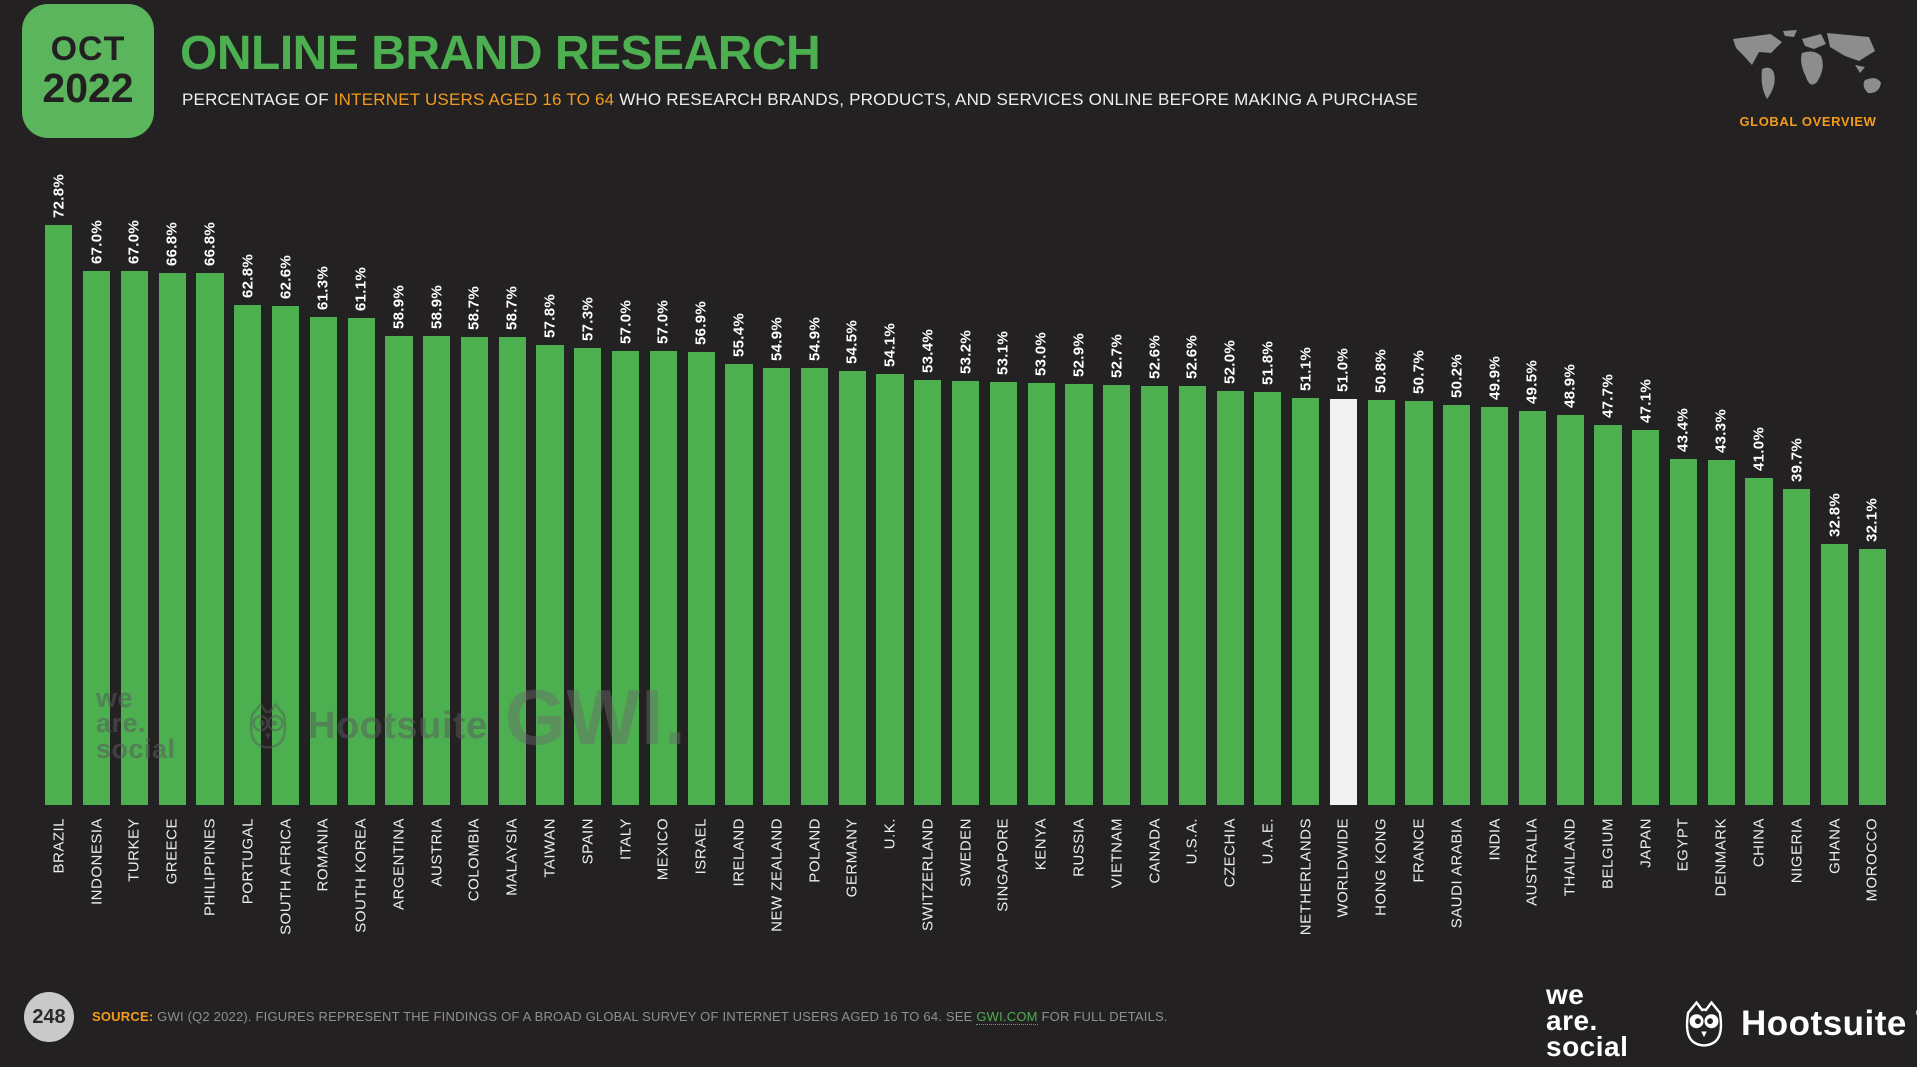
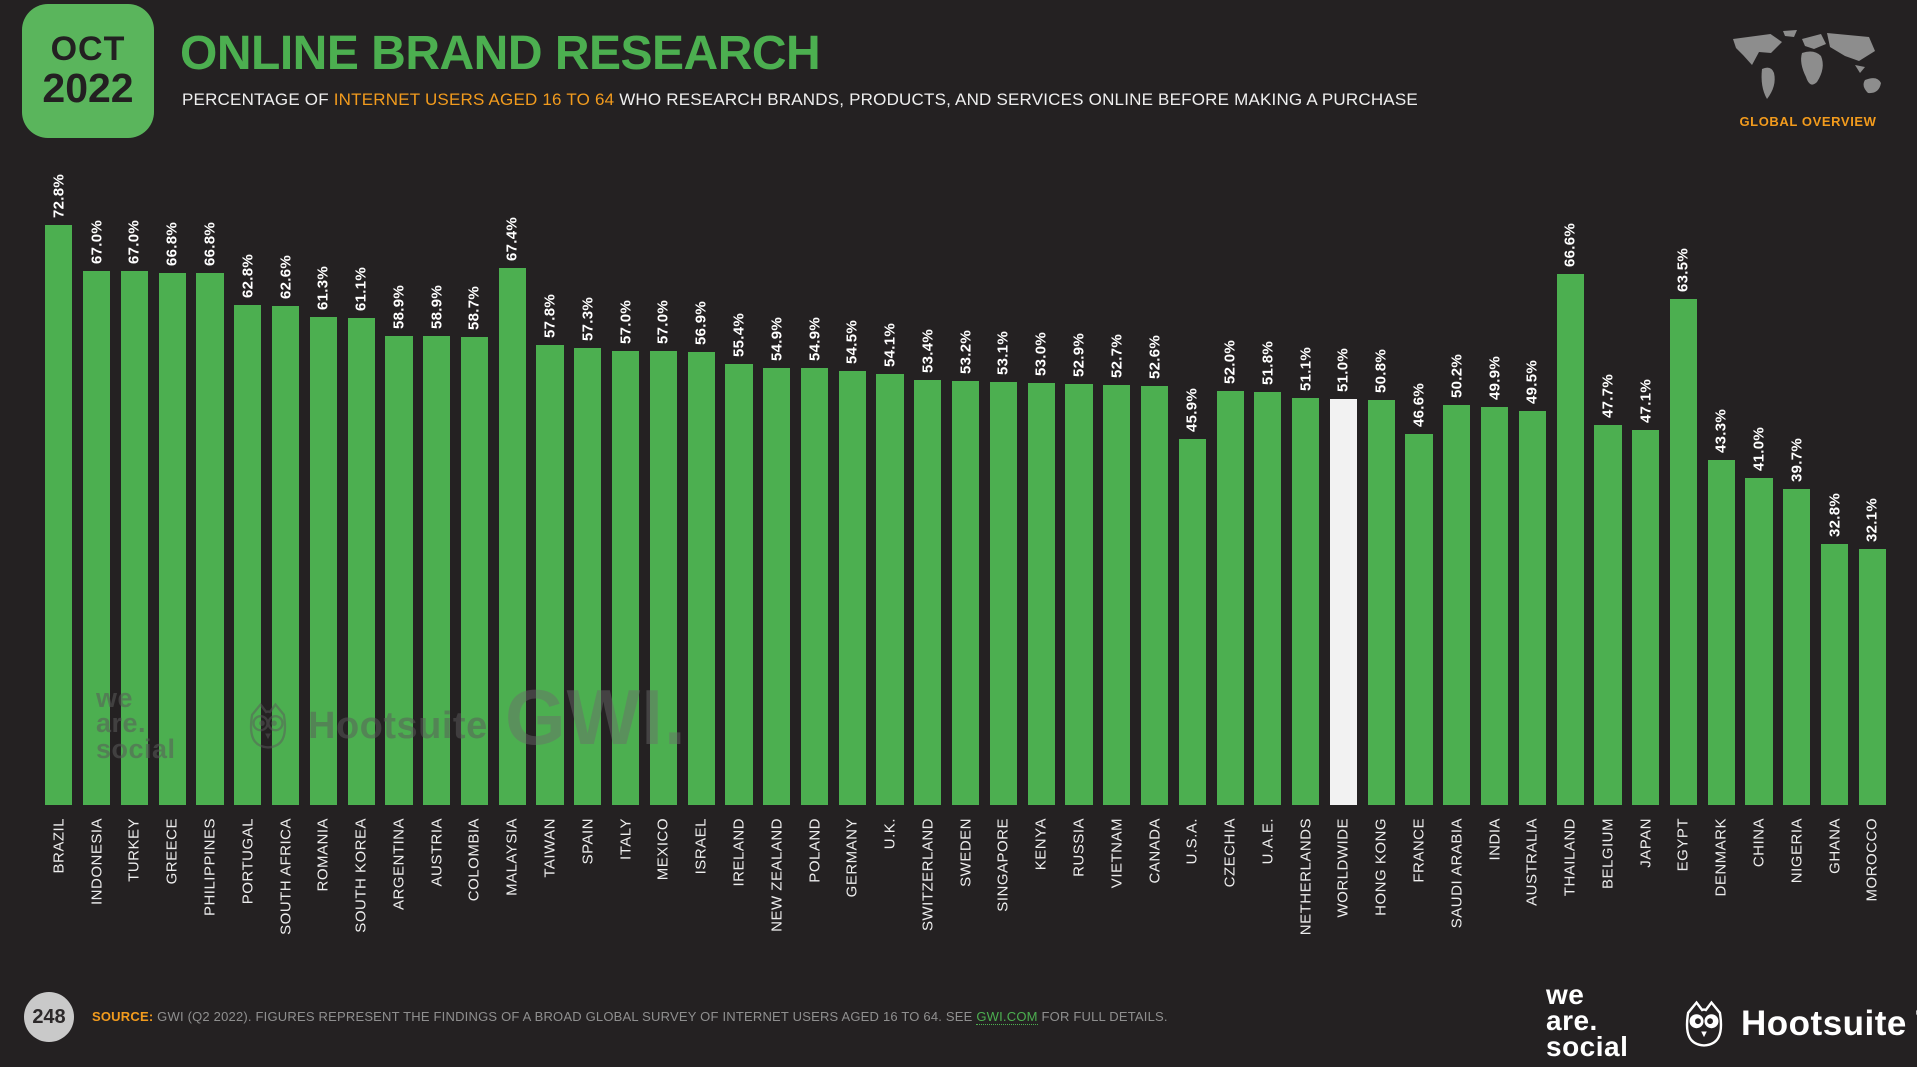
MALAYSIA: 58.7% -> 67.4%
U.S.A.: 52.6% -> 45.9%
FRANCE: 50.7% -> 46.6%
THAILAND: 48.9% -> 66.6%
EGYPT: 43.4% -> 63.5%
